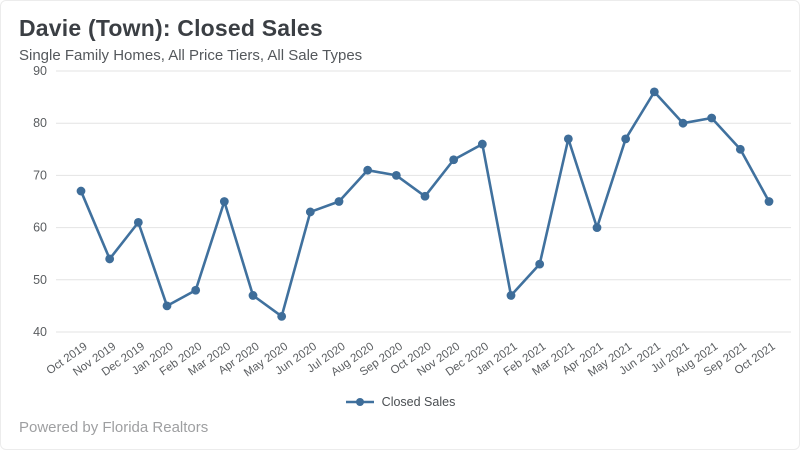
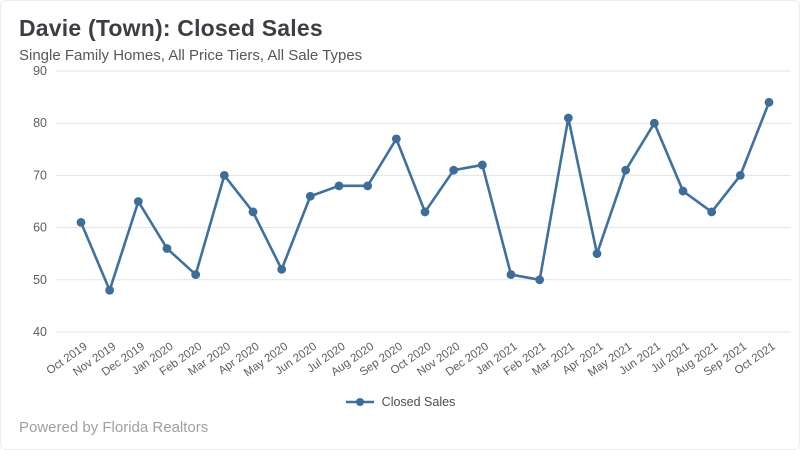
Oct 2019: 67 -> 61
Nov 2019: 54 -> 48
Dec 2019: 61 -> 65
Jan 2020: 45 -> 56
Feb 2020: 48 -> 51
Mar 2020: 65 -> 70
Apr 2020: 47 -> 63
May 2020: 43 -> 52
Jun 2020: 63 -> 66
Jul 2020: 65 -> 68
Aug 2020: 71 -> 68
Sep 2020: 70 -> 77
Oct 2020: 66 -> 63
Nov 2020: 73 -> 71
Dec 2020: 76 -> 72
Jan 2021: 47 -> 51
Feb 2021: 53 -> 50
Mar 2021: 77 -> 81
Apr 2021: 60 -> 55
May 2021: 77 -> 71
Jun 2021: 86 -> 80
Jul 2021: 80 -> 67
Aug 2021: 81 -> 63
Sep 2021: 75 -> 70
Oct 2021: 65 -> 84
